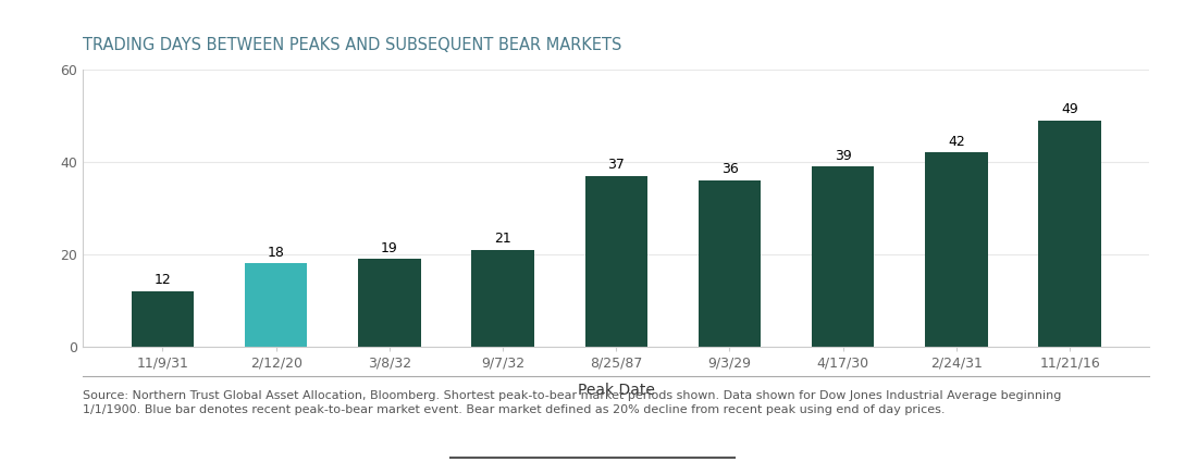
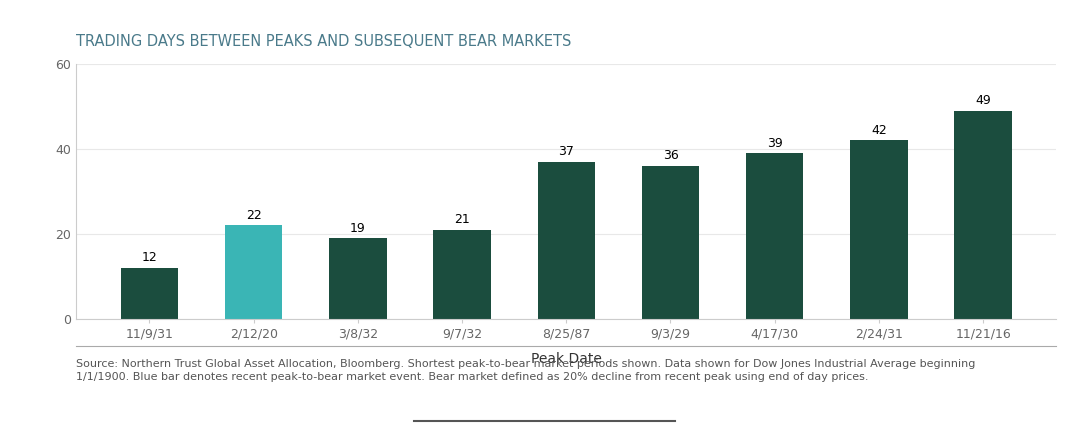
2/12/20: 18 -> 22
